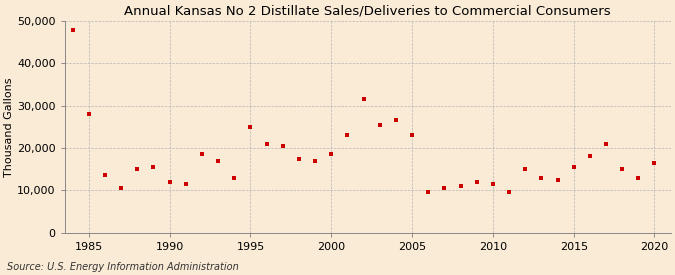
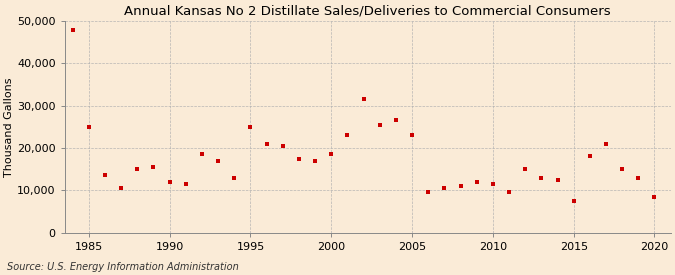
1985: 28,000 -> 25,000
2015: 15,500 -> 7,500
2020: 16,500 -> 8,500
